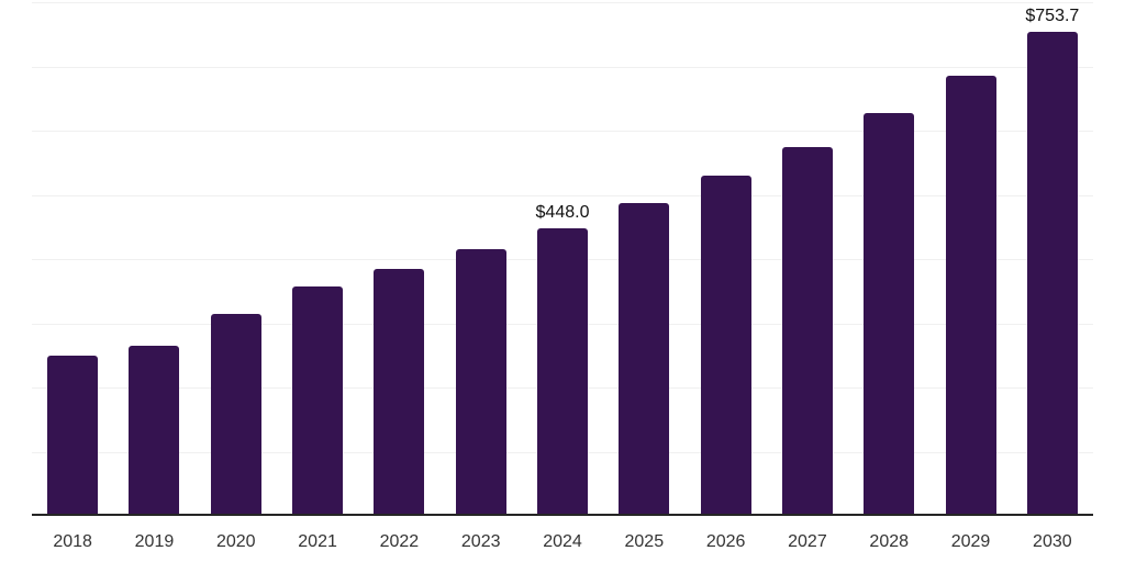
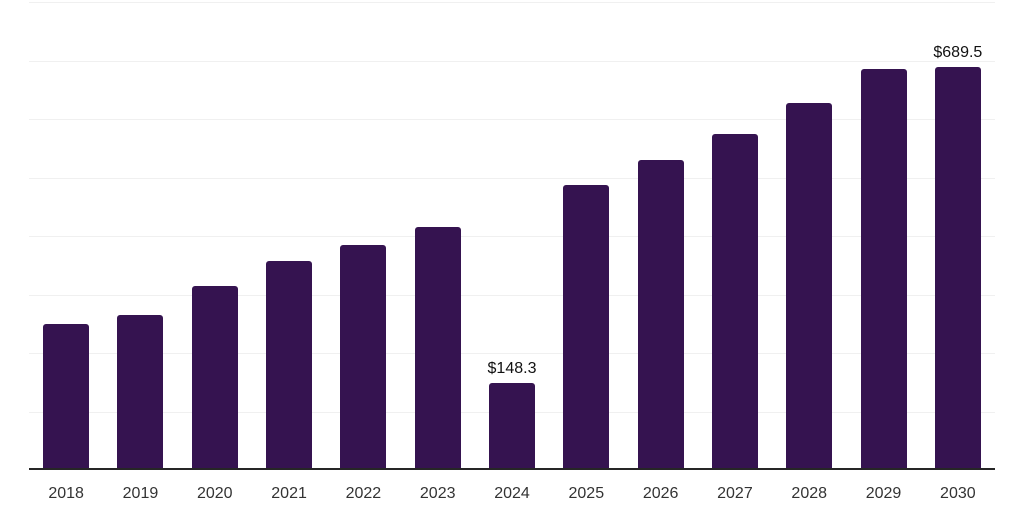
2024: $448.0 -> $148.3
2030: $753.7 -> $689.5
